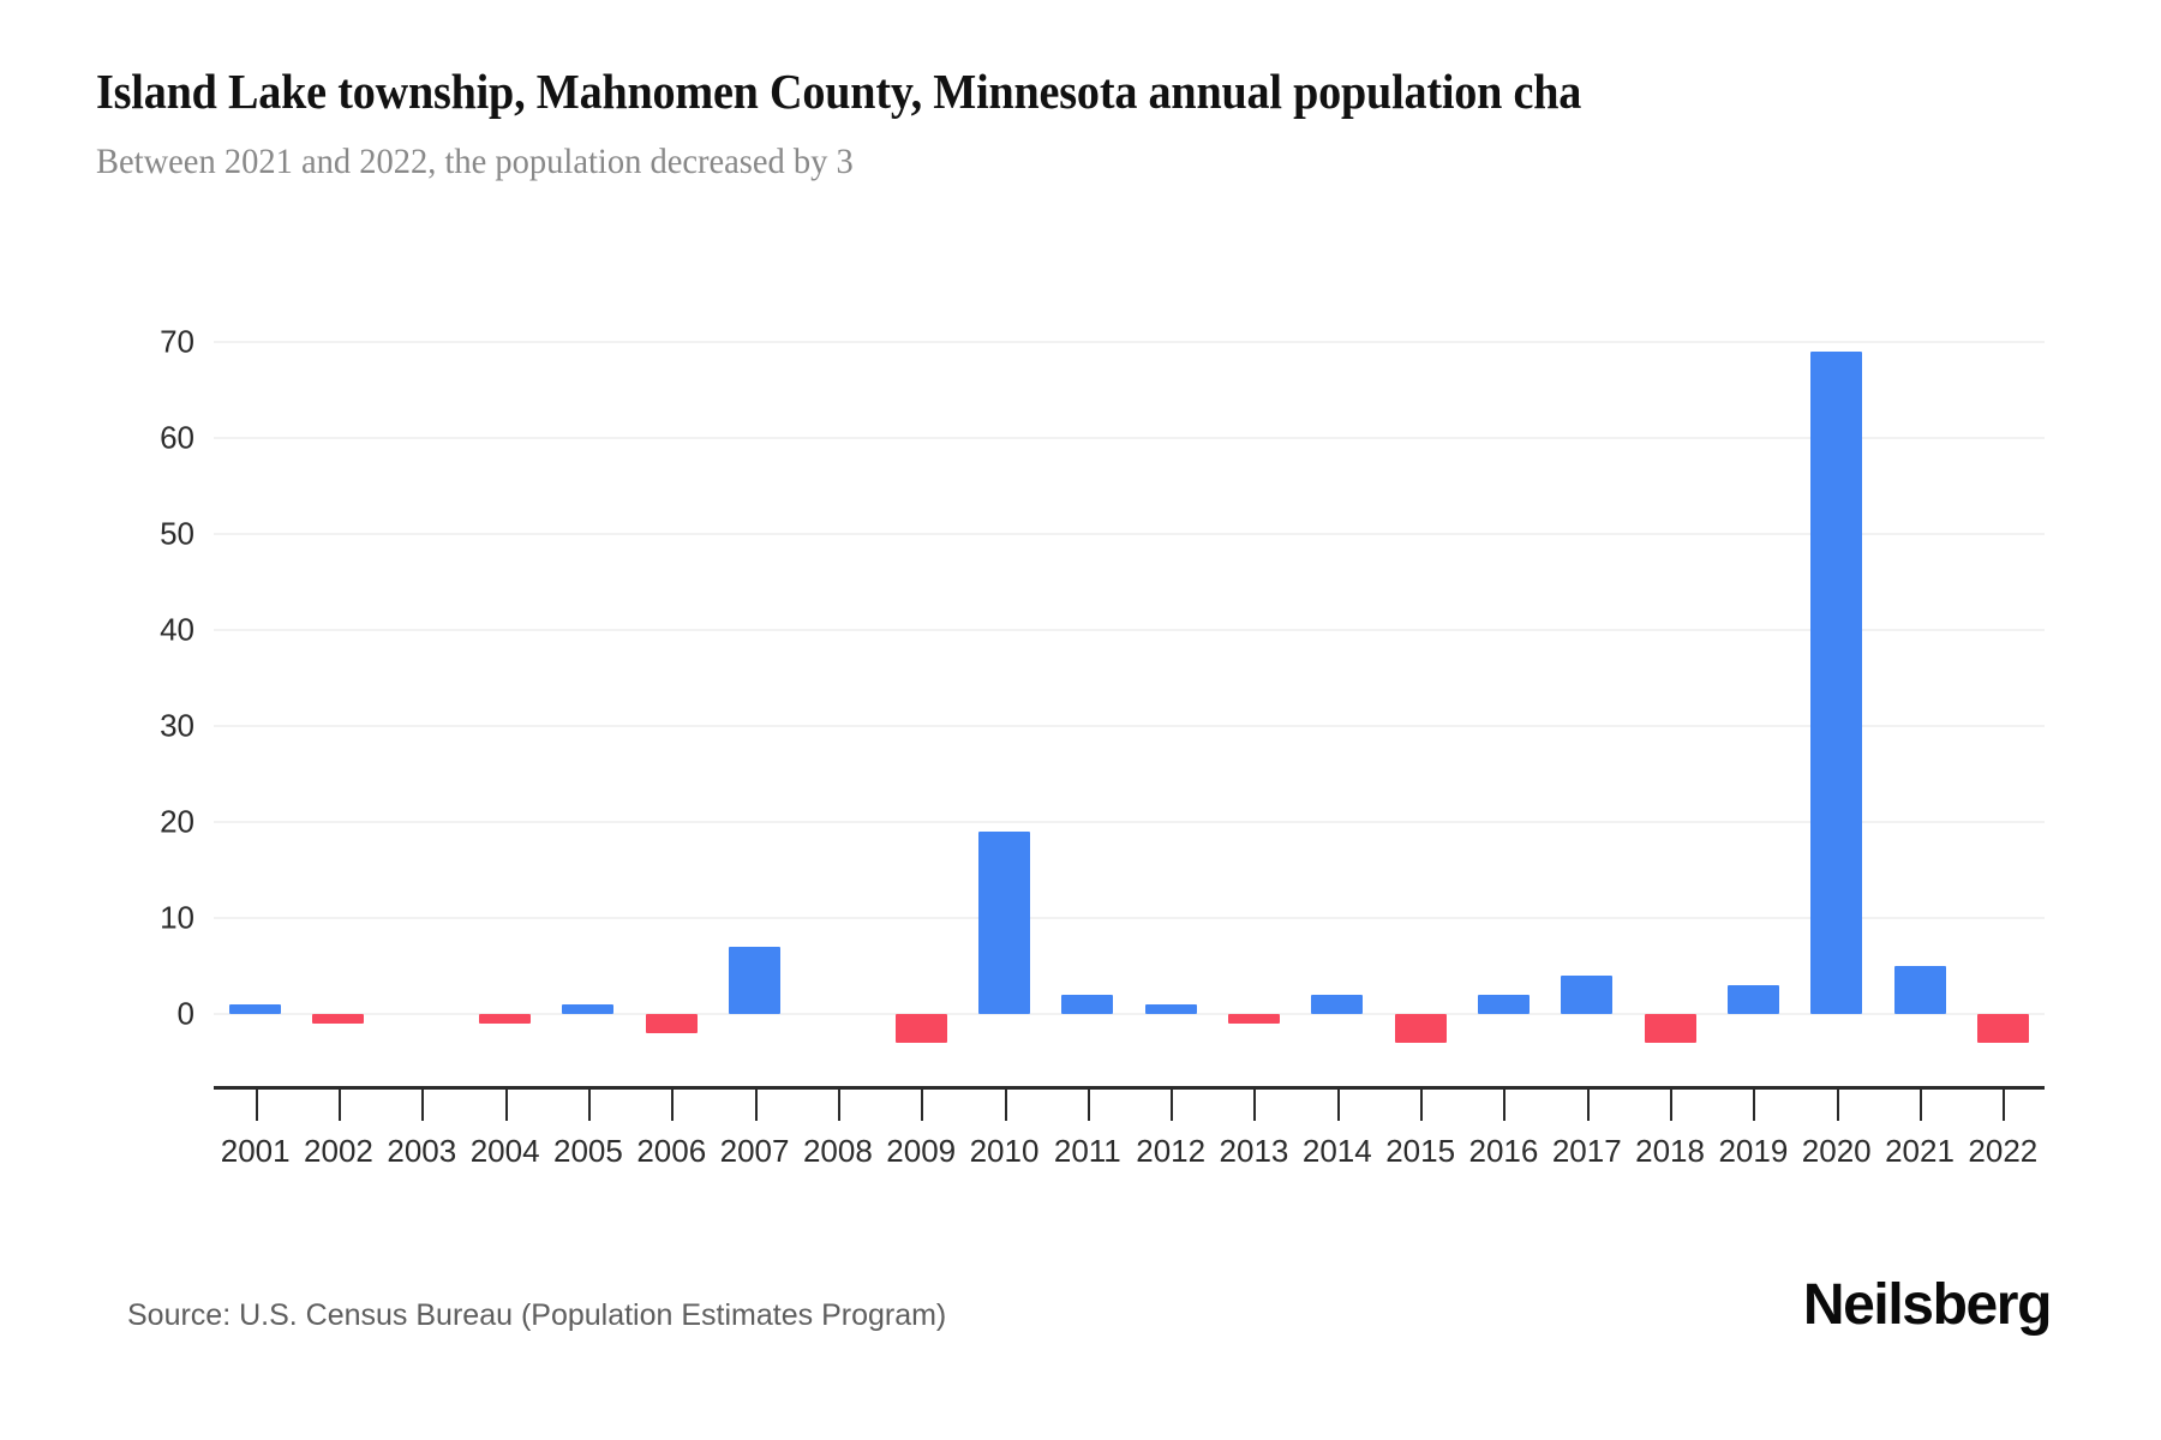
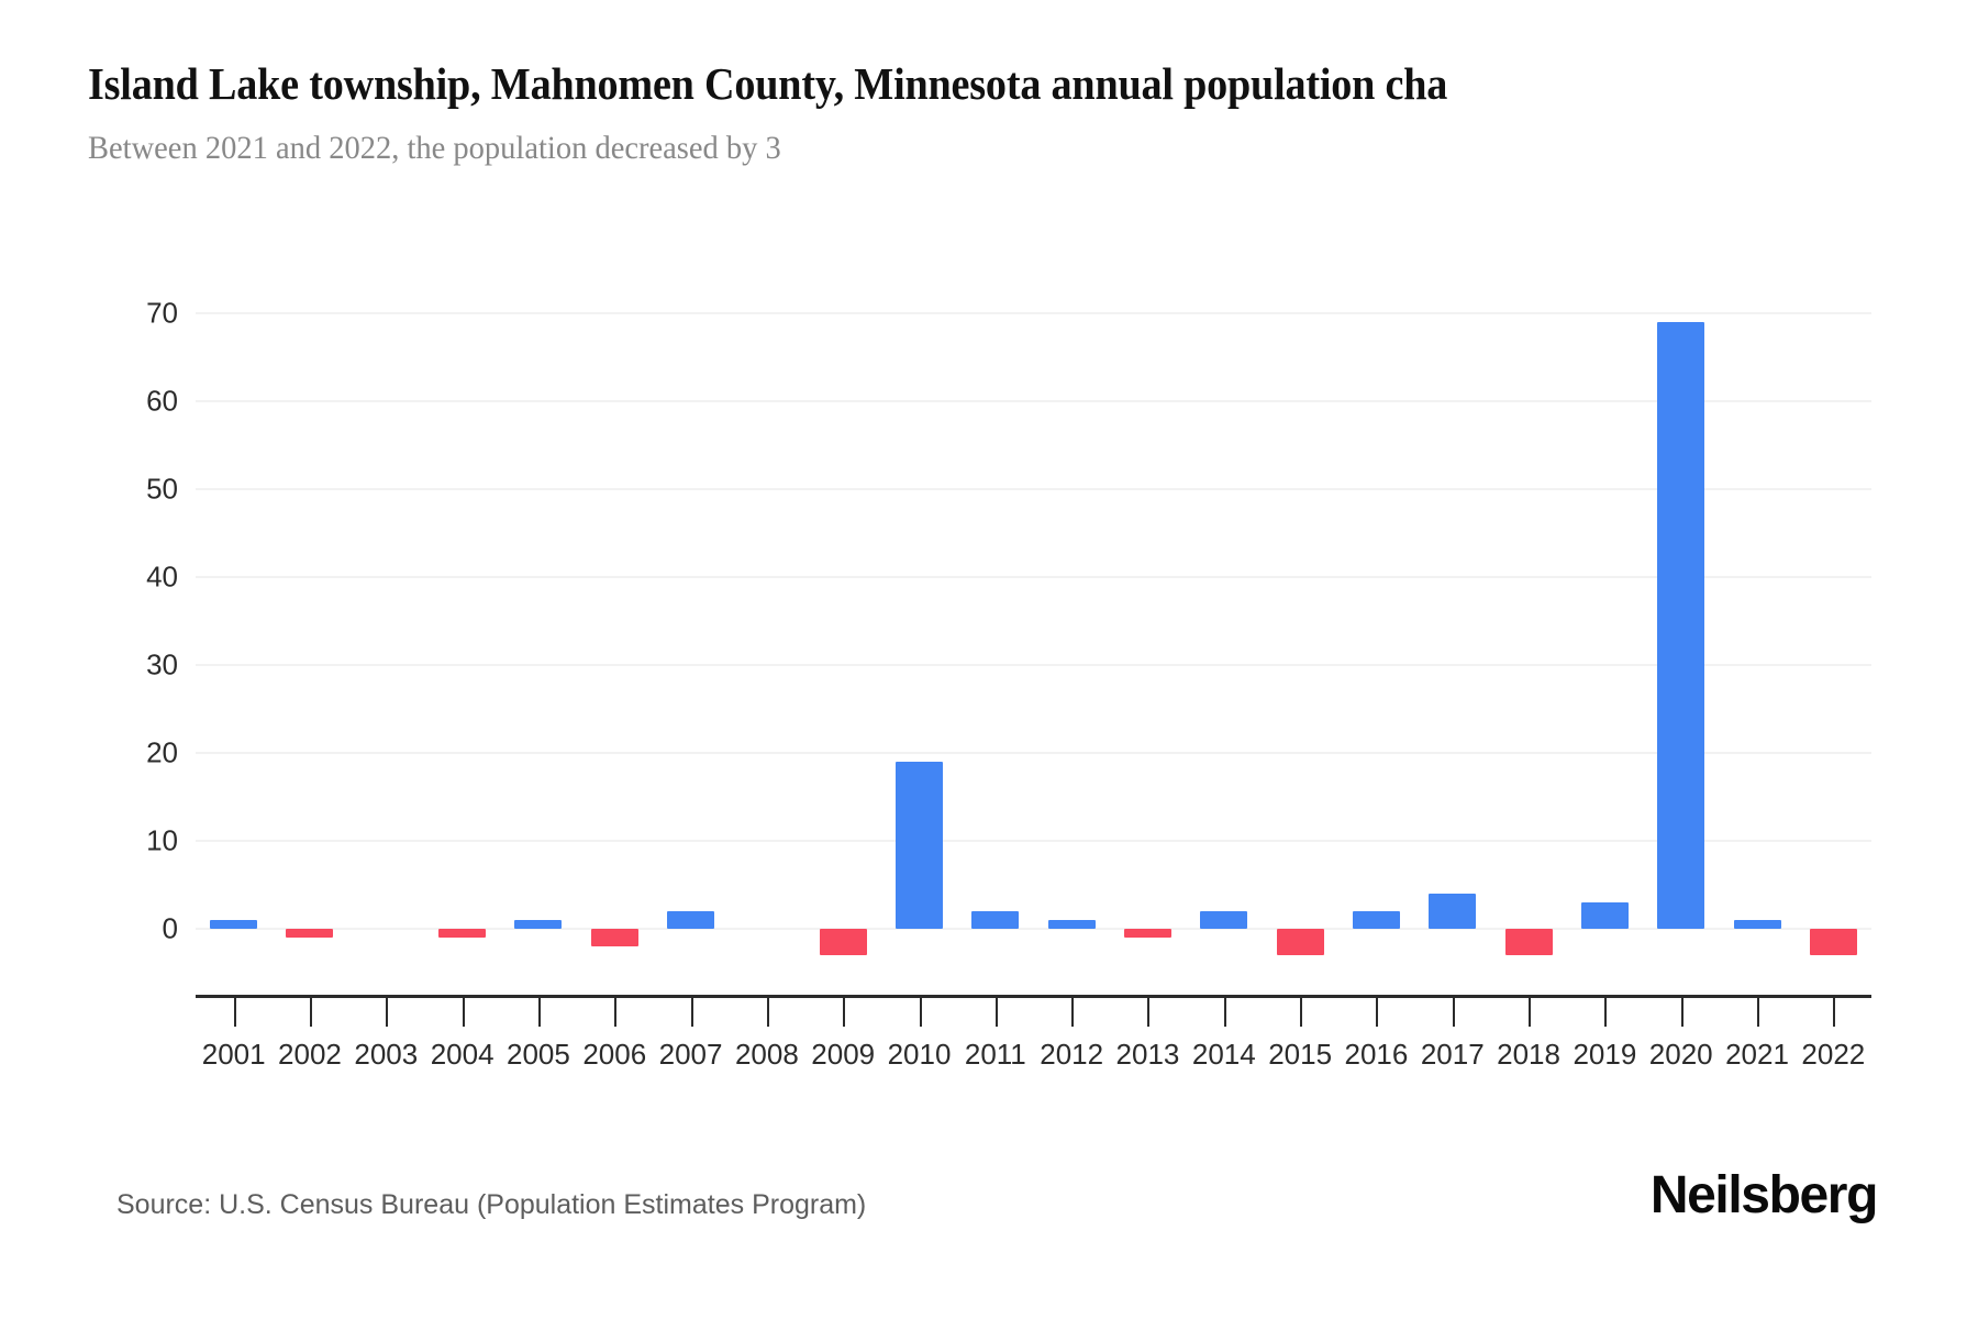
2007: 7 -> 2
2021: 5 -> 1
